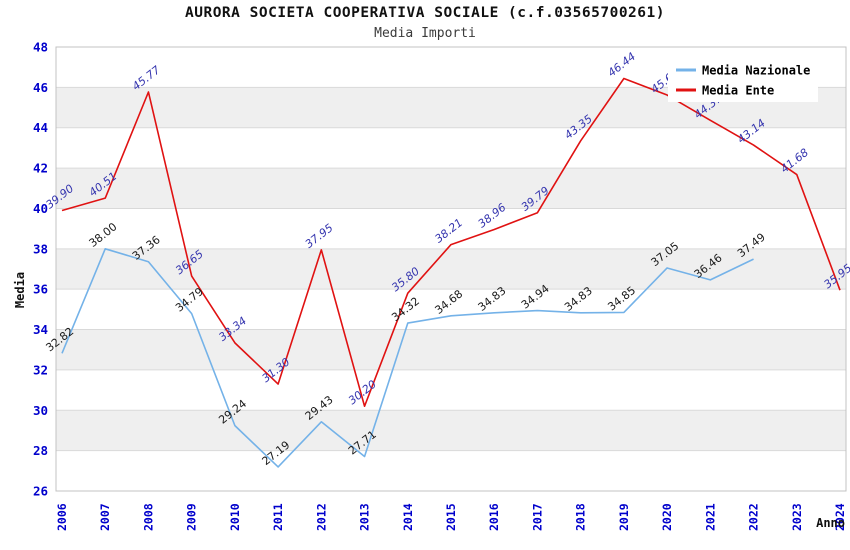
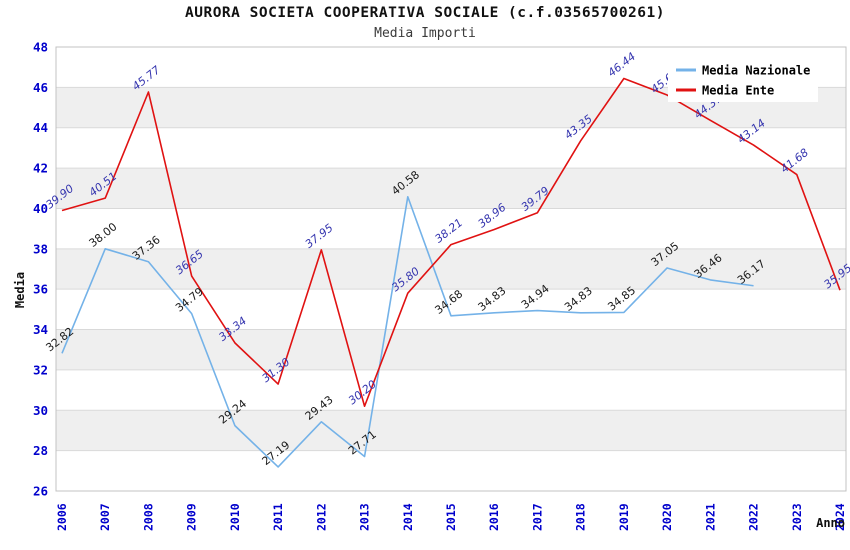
Media Nazionale/2014: 34.32 -> 40.58
Media Nazionale/2022: 37.49 -> 36.17
